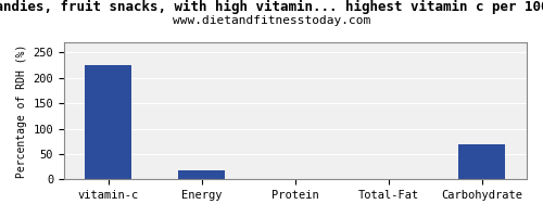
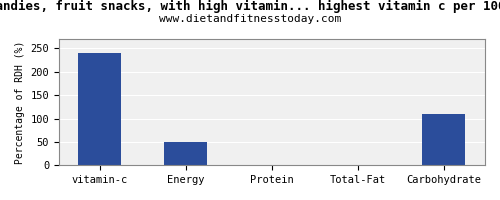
vitamin-c: 226 -> 240
Energy: 17 -> 50
Carbohydrate: 68 -> 110
